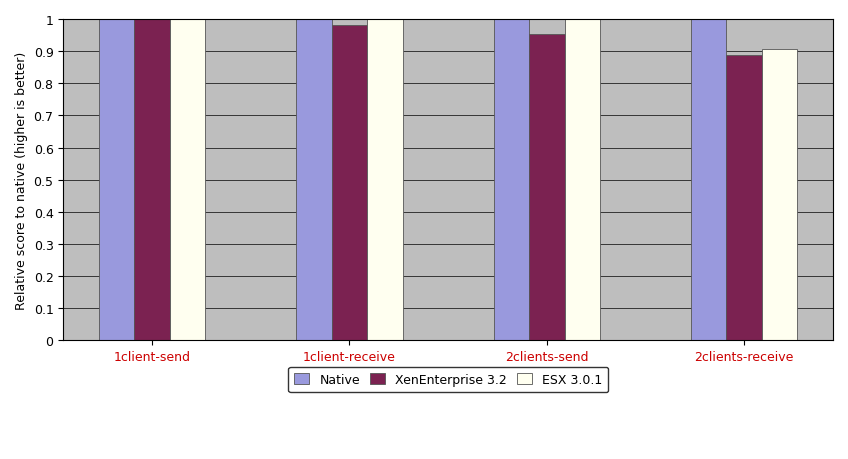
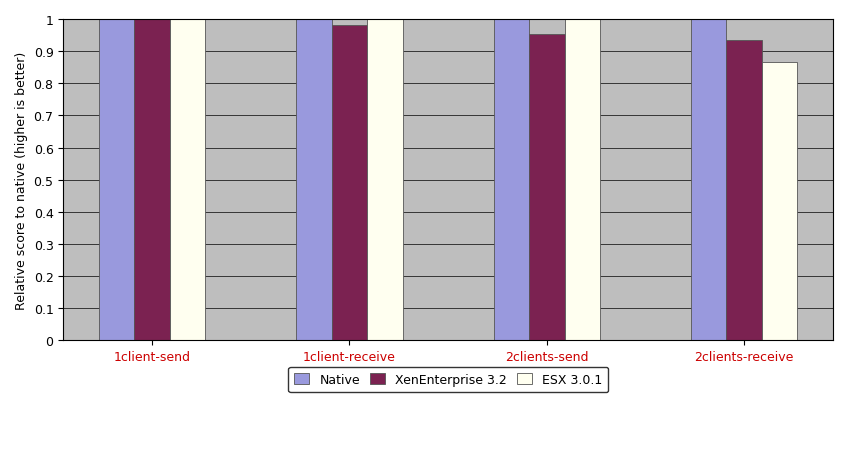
XenEnterprise 3.2/2clients-receive: 0.888 -> 0.935
ESX 3.0.1/2clients-receive: 0.908 -> 0.865
